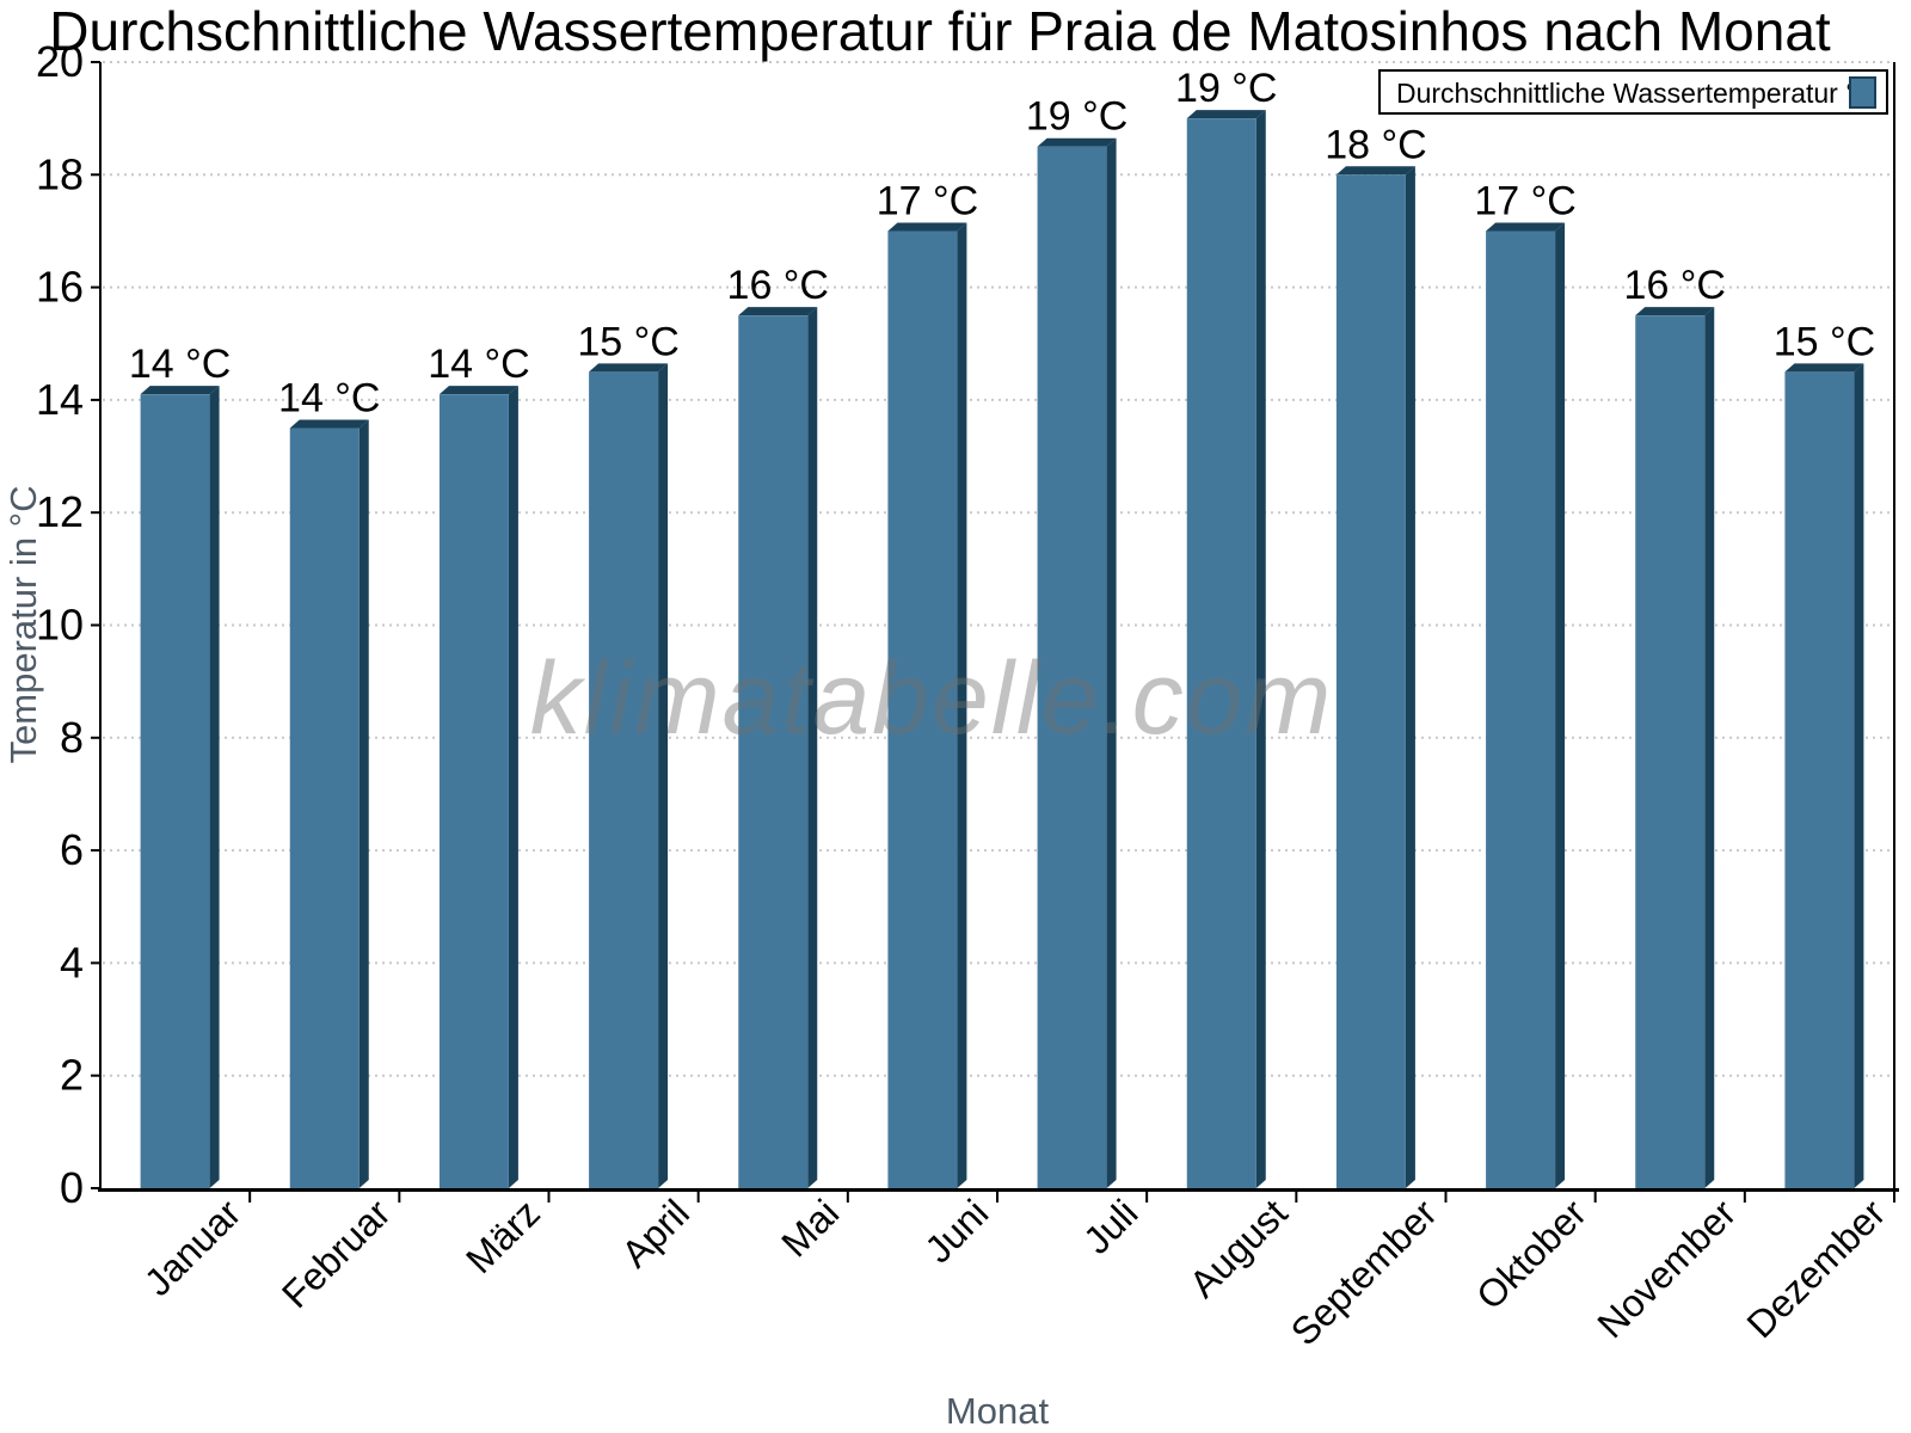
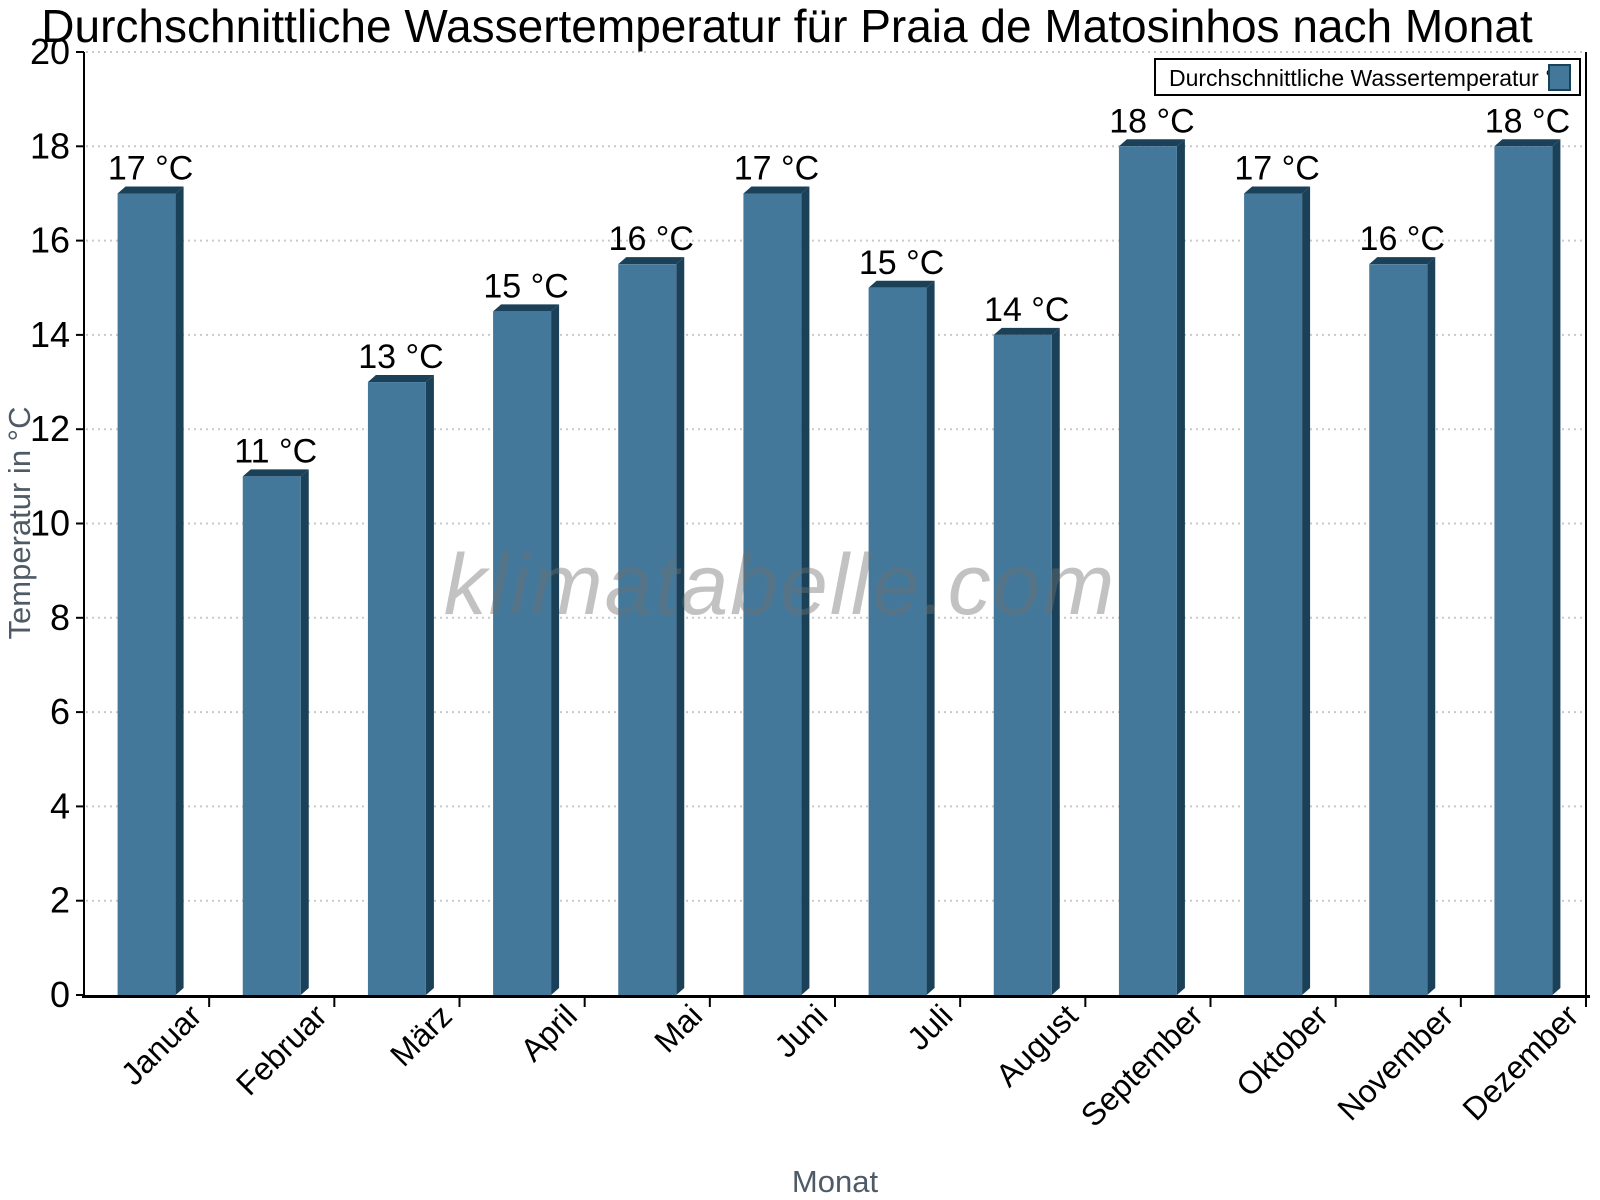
Januar: 14 -> 17
Februar: 14 -> 11
März: 14 -> 13
Juli: 19 -> 15
August: 19 -> 14
Dezember: 15 -> 18
